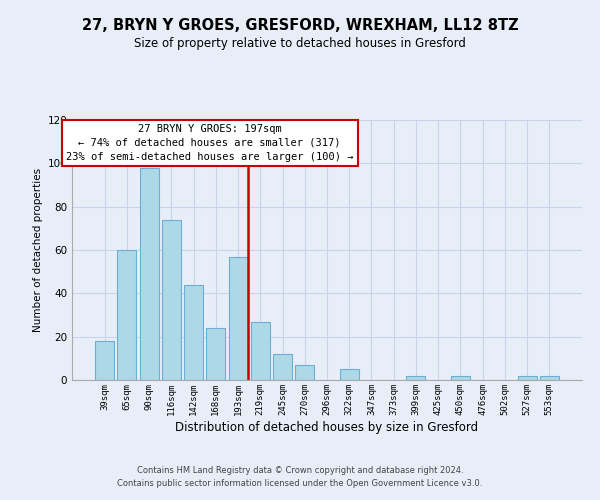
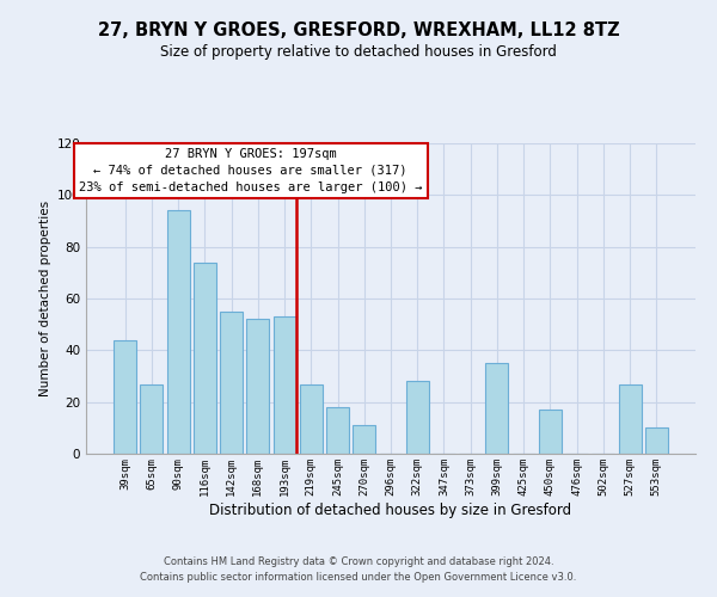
39sqm: 18 -> 44
65sqm: 60 -> 27
90sqm: 98 -> 94
142sqm: 44 -> 55
168sqm: 24 -> 52
193sqm: 57 -> 53
245sqm: 12 -> 18
270sqm: 7 -> 11
322sqm: 5 -> 28
399sqm: 2 -> 35
450sqm: 2 -> 17
527sqm: 2 -> 27
553sqm: 2 -> 10
